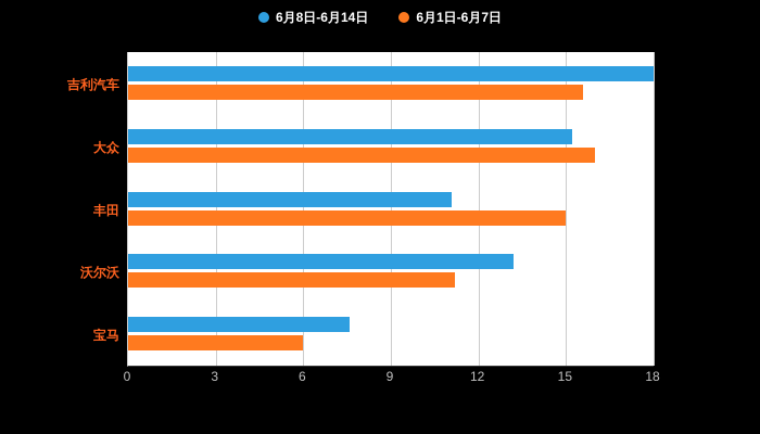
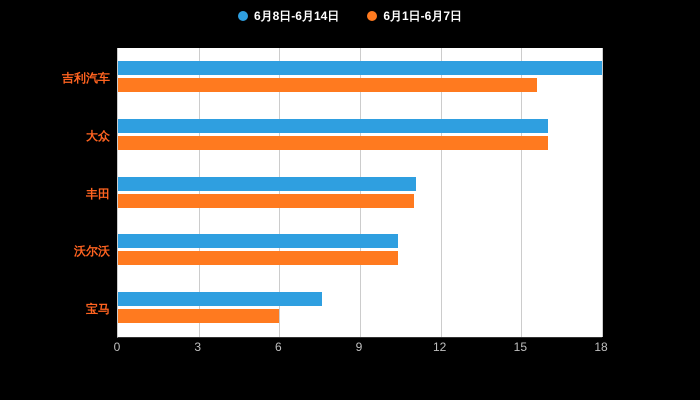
6月8日-6月14日/大众: 15.2 -> 16.0
6月1日-6月7日/丰田: 15.0 -> 11.0
6月8日-6月14日/沃尔沃: 13.2 -> 10.4
6月1日-6月7日/沃尔沃: 11.2 -> 10.4
